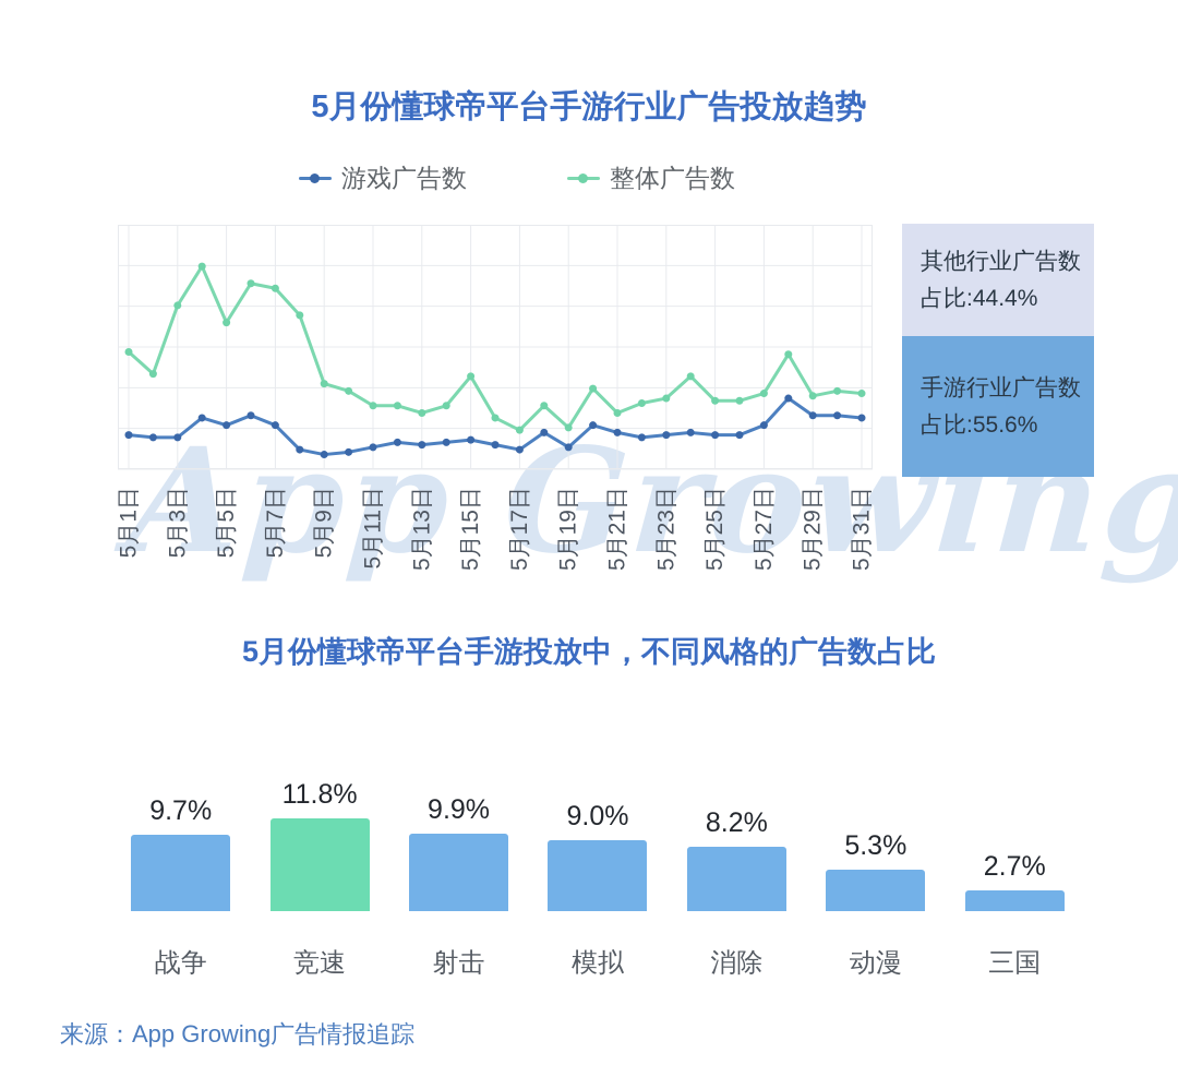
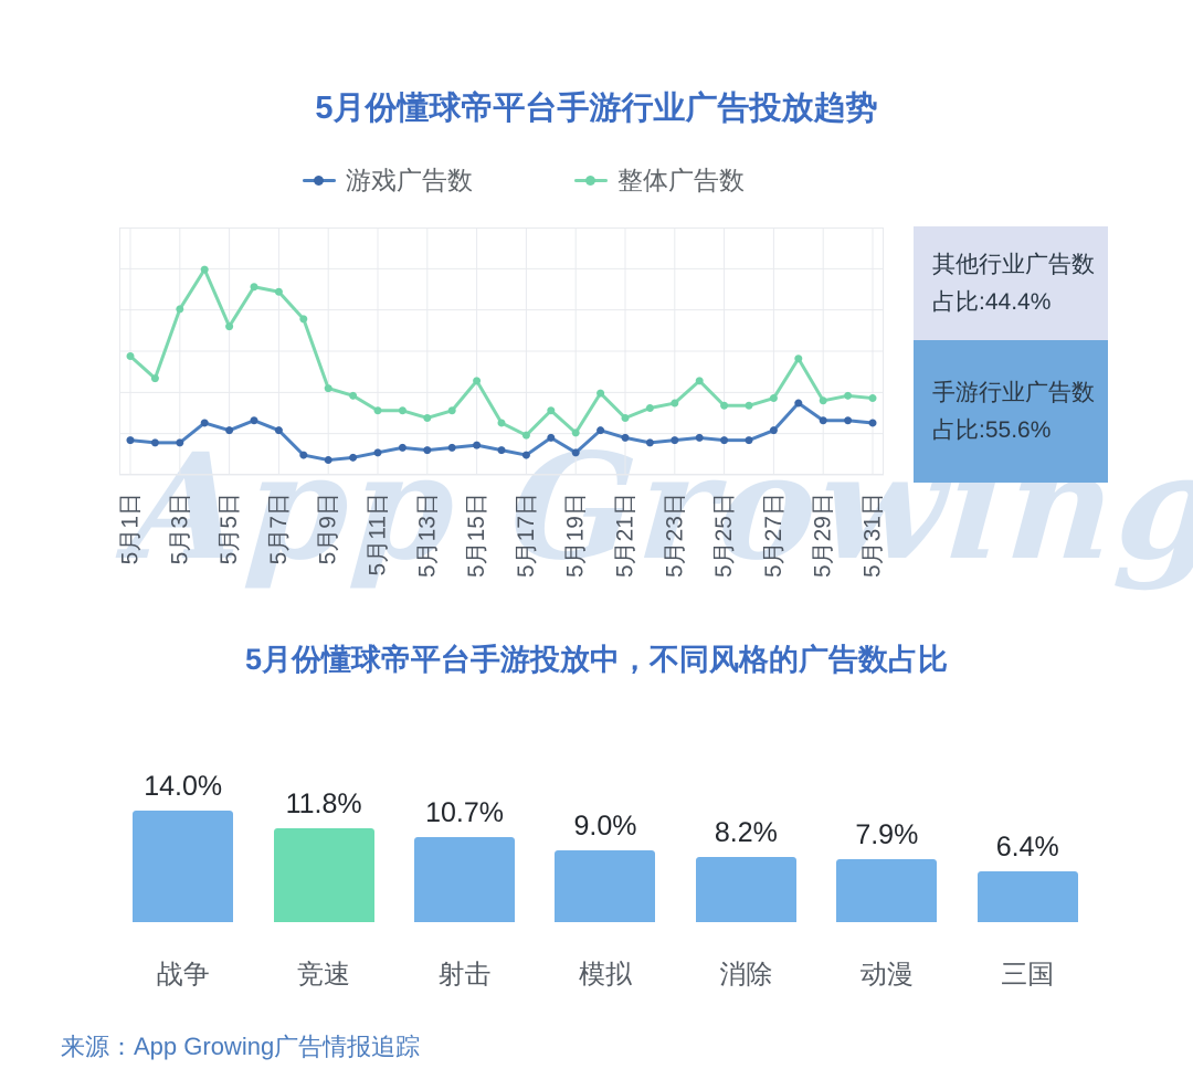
5月份懂球帝平台手游投放中，不同风格的广告数占比/战争: 9.7% -> 14.0%
5月份懂球帝平台手游投放中，不同风格的广告数占比/射击: 9.9% -> 10.7%
5月份懂球帝平台手游投放中，不同风格的广告数占比/动漫: 5.3% -> 7.9%
5月份懂球帝平台手游投放中，不同风格的广告数占比/三国: 2.7% -> 6.4%
